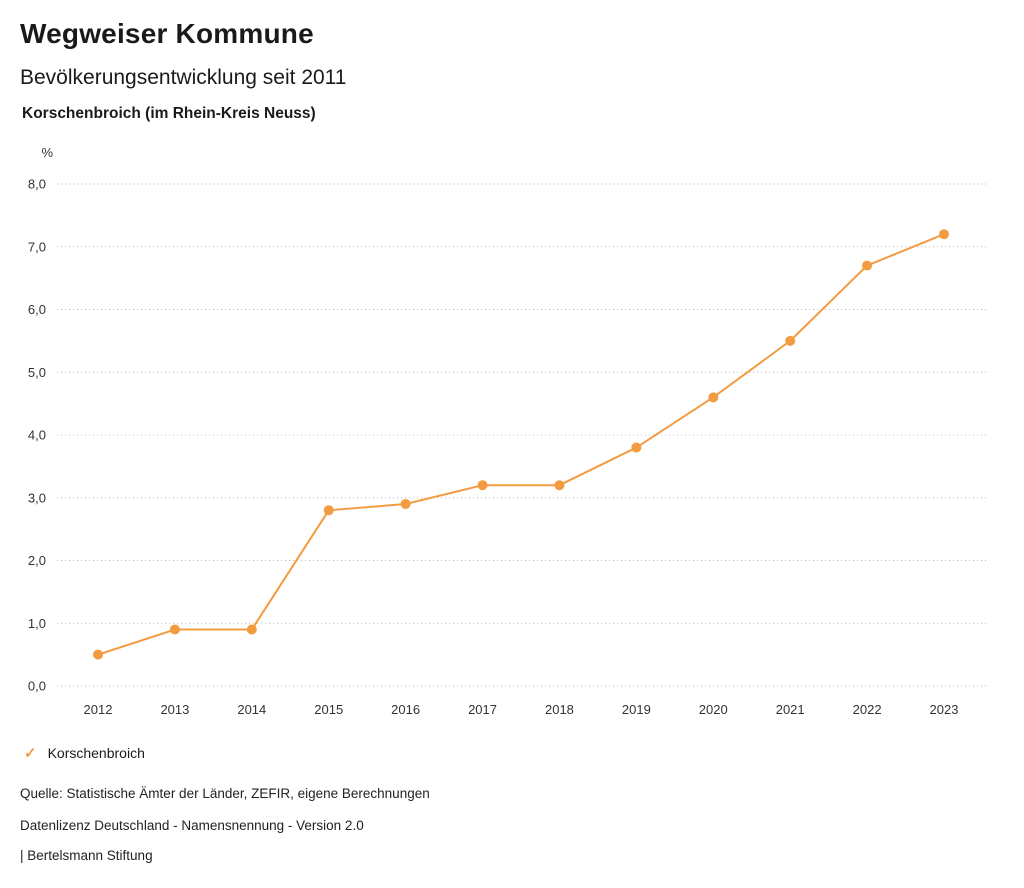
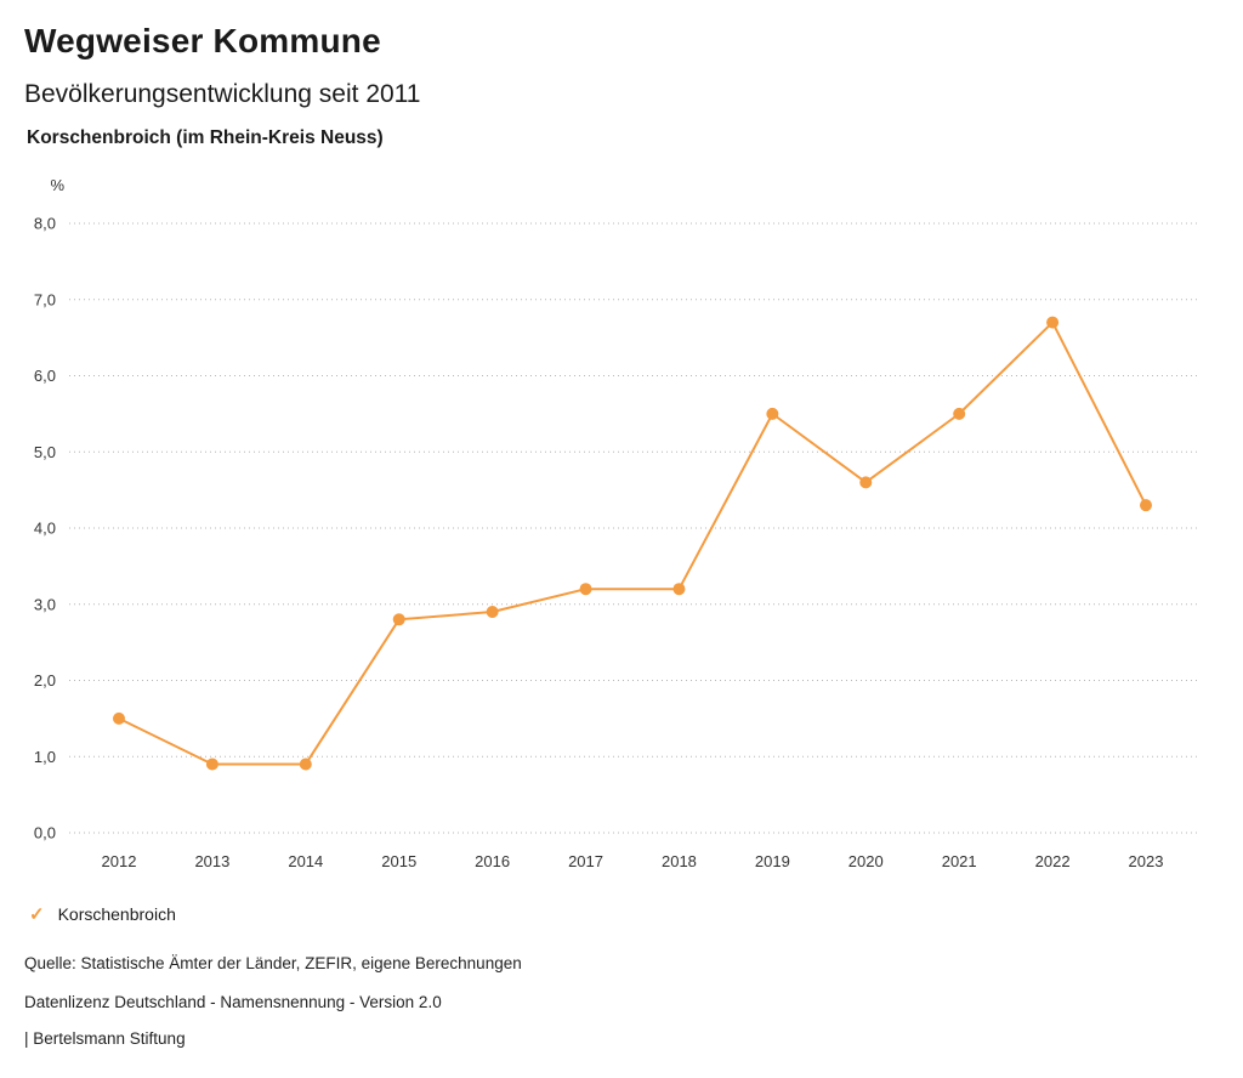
2012: 0,5 -> 1,5
2019: 3,8 -> 5,5
2023: 7,2 -> 4,3
